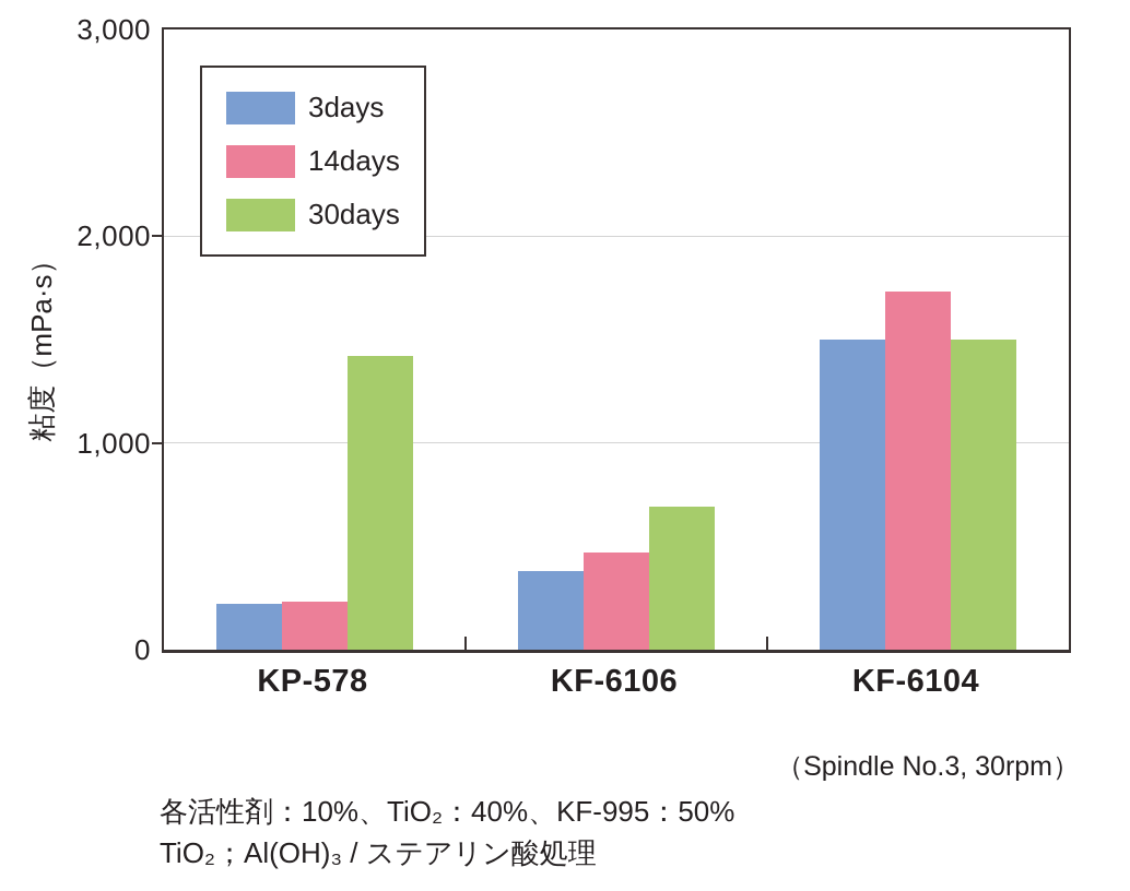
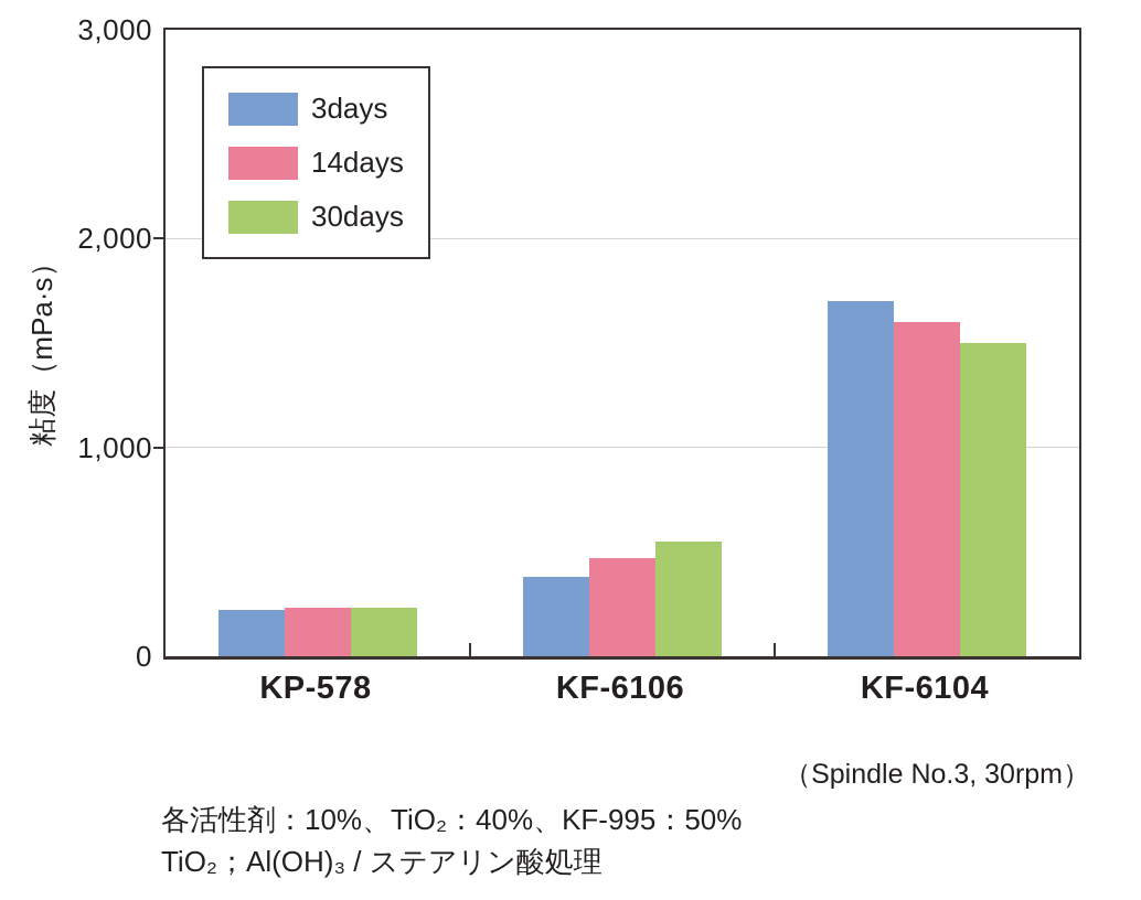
30days/KP-578: 1420 -> 230
30days/KF-6106: 690 -> 550
3days/KF-6104: 1500 -> 1700
14days/KF-6104: 1730 -> 1600
